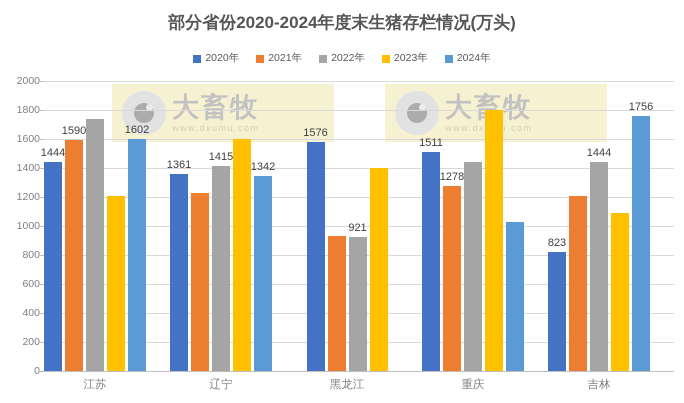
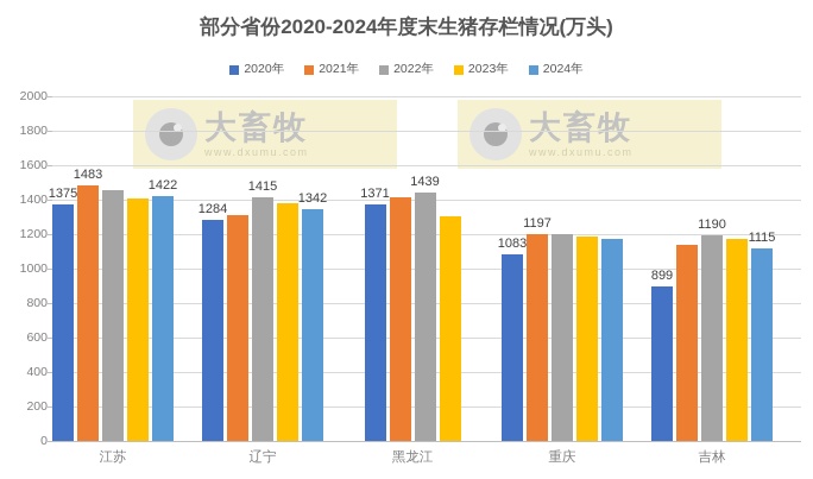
2020年/江苏: 1444 -> 1375
2021年/江苏: 1590 -> 1483
2022年/江苏: 1740 -> 1450
2023年/江苏: 1210 -> 1410
2024年/江苏: 1602 -> 1422
2020年/辽宁: 1361 -> 1284
2021年/辽宁: 1230 -> 1310
2023年/辽宁: 1600 -> 1380
2020年/黑龙江: 1576 -> 1371
2021年/黑龙江: 930 -> 1410
2022年/黑龙江: 921 -> 1439
2023年/黑龙江: 1400 -> 1300
2020年/重庆: 1511 -> 1083
2021年/重庆: 1278 -> 1197
2022年/重庆: 1440 -> 1200
2023年/重庆: 1800 -> 1190
2024年/重庆: 1030 -> 1170
2020年/吉林: 823 -> 899
2021年/吉林: 1210 -> 1140
2022年/吉林: 1444 -> 1190
2023年/吉林: 1090 -> 1180
2024年/吉林: 1756 -> 1115
